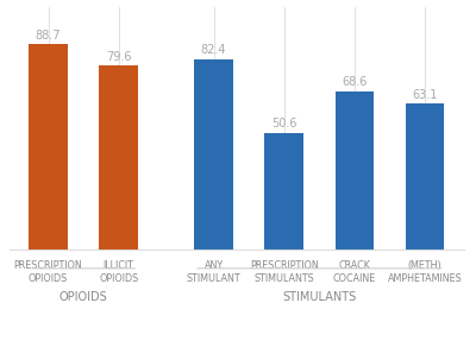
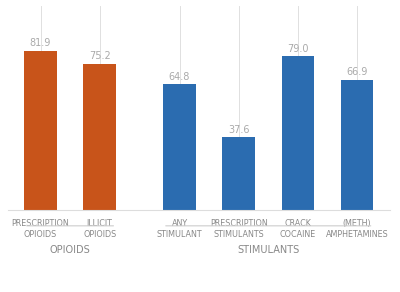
PRESCRIPTION OPIOIDS: 88.7 -> 81.9
ILLICIT OPIOIDS: 79.6 -> 75.2
ANY STIMULANT: 82.4 -> 64.8
PRESCRIPTION STIMULANTS: 50.6 -> 37.6
CRACK COCAINE: 68.6 -> 79.0
(METH) AMPHETAMINES: 63.1 -> 66.9
